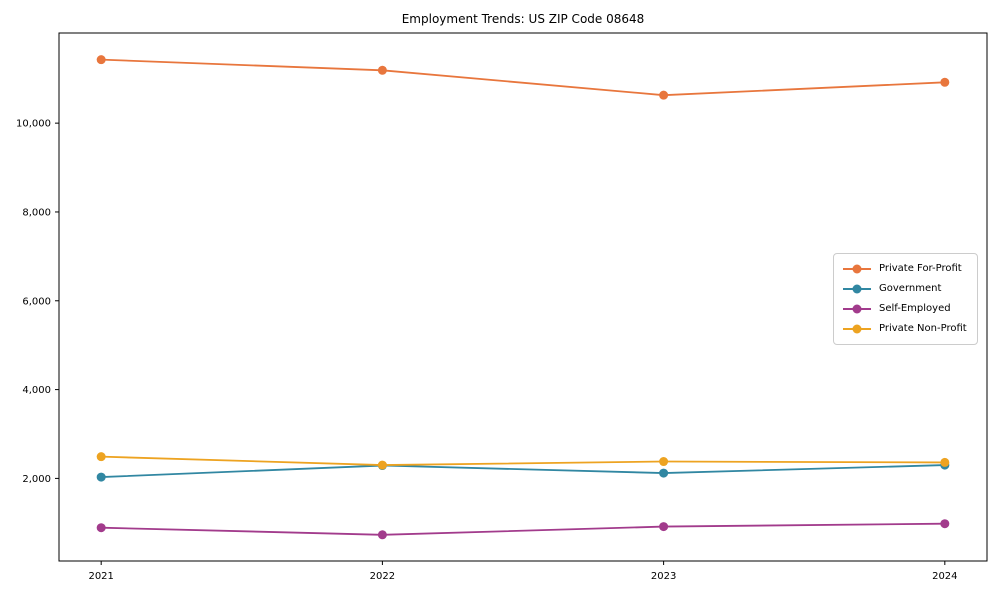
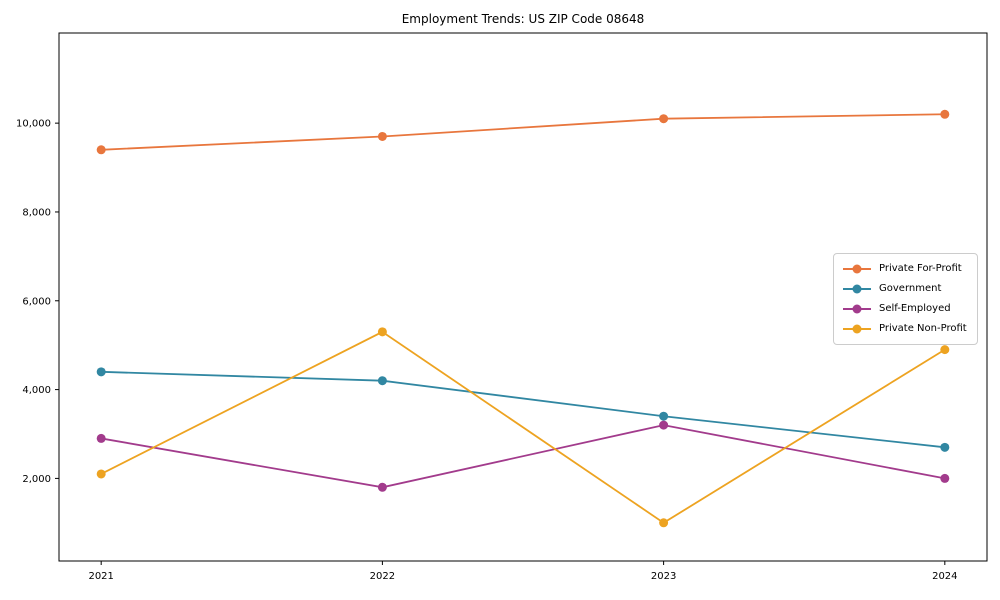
Private For-Profit/2021: 11400 -> 9400
Government/2021: 2000 -> 4400
Self-Employed/2021: 900 -> 2900
Private Non-Profit/2021: 2500 -> 2100
Private For-Profit/2022: 11200 -> 9700
Government/2022: 2300 -> 4200
Self-Employed/2022: 700 -> 1800
Private Non-Profit/2022: 2300 -> 5300
Private For-Profit/2023: 10600 -> 10100
Government/2023: 2100 -> 3400
Self-Employed/2023: 900 -> 3200
Private Non-Profit/2023: 2400 -> 1000
Private For-Profit/2024: 10900 -> 10200
Government/2024: 2300 -> 2700
Self-Employed/2024: 1000 -> 2000
Private Non-Profit/2024: 2400 -> 4900
